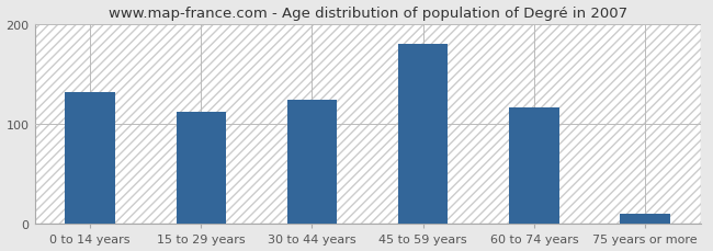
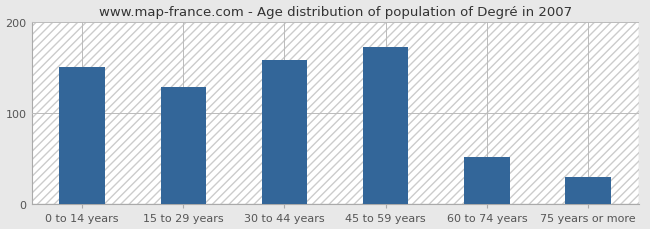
0 to 14 years: 132 -> 150
15 to 29 years: 112 -> 128
30 to 44 years: 124 -> 158
45 to 59 years: 180 -> 172
60 to 74 years: 116 -> 52
75 years or more: 10 -> 30
